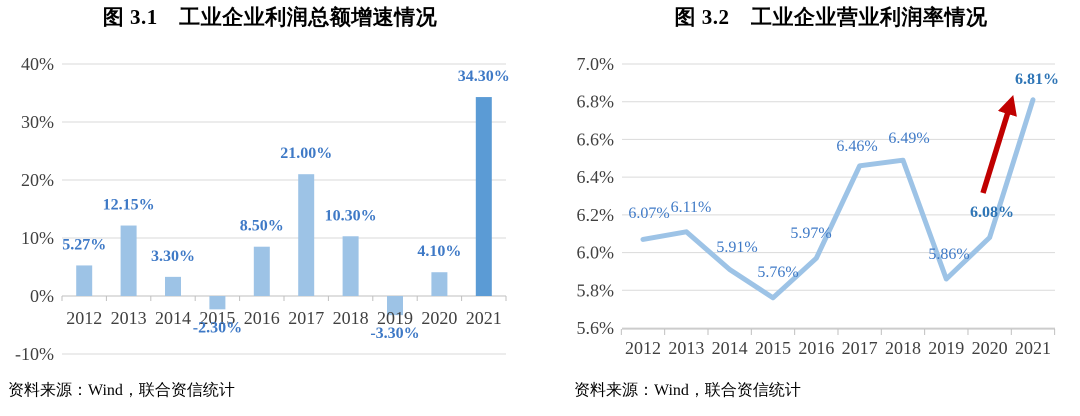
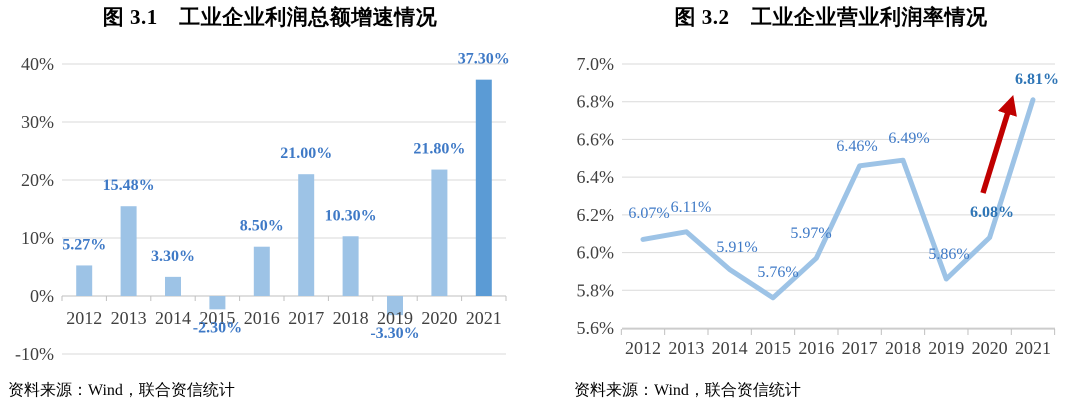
图 3.1 工业企业利润总额增速情况/2013: 12.15% -> 15.48%
图 3.1 工业企业利润总额增速情况/2020: 4.10% -> 21.80%
图 3.1 工业企业利润总额增速情况/2021: 34.30% -> 37.30%
